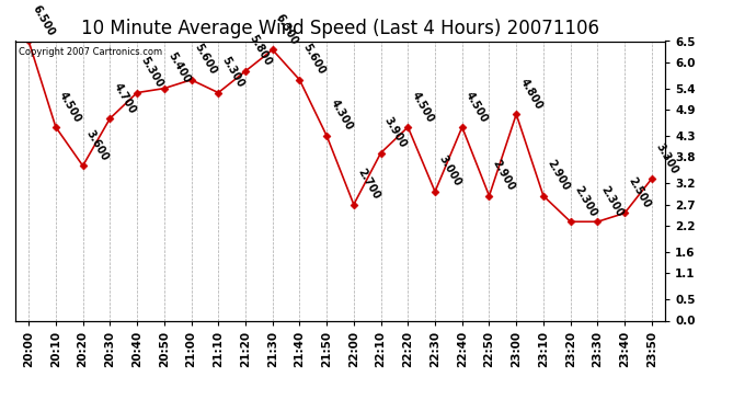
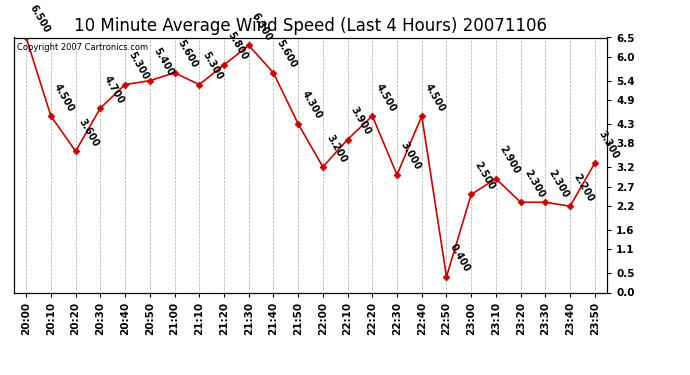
22:00: 2.700 -> 3.200
22:50: 2.900 -> 0.400
23:00: 4.800 -> 2.500
23:40: 2.500 -> 2.200
